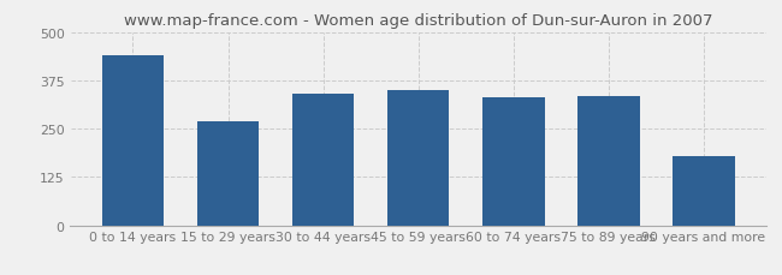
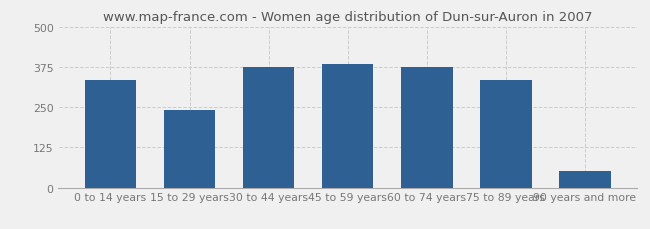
0 to 14 years: 440 -> 335
15 to 29 years: 270 -> 242
30 to 44 years: 340 -> 373
45 to 59 years: 350 -> 385
60 to 74 years: 330 -> 375
90 years and more: 180 -> 52
